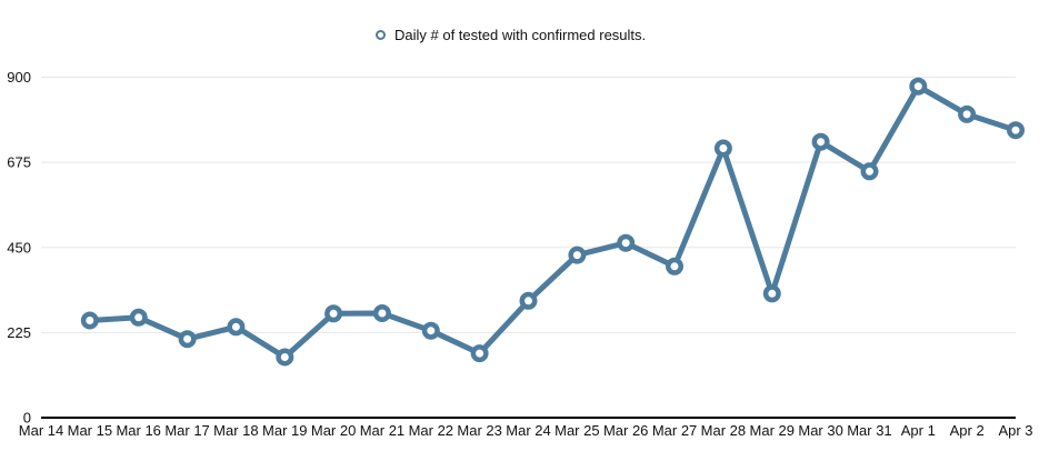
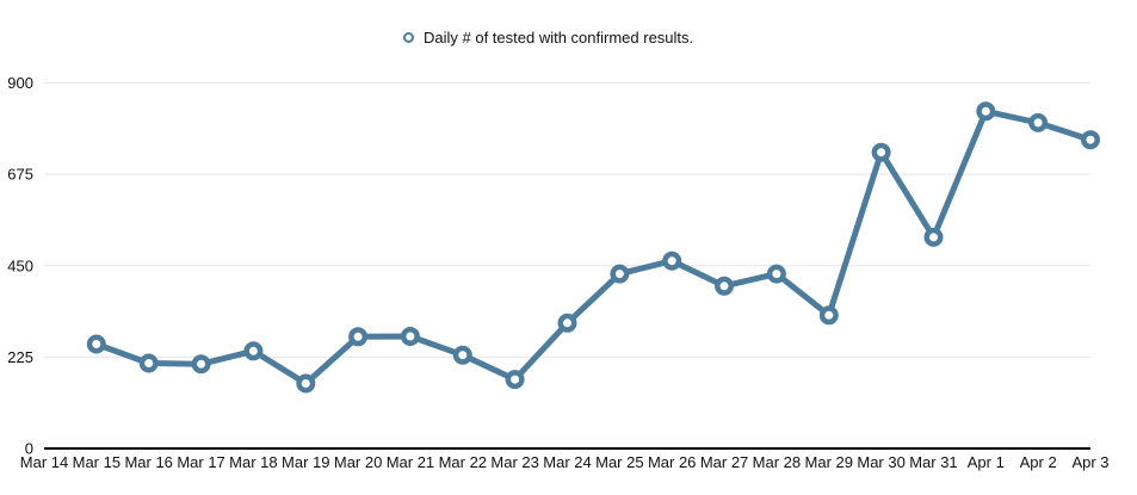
Mar 16: 260 -> 210
Mar 28: 710 -> 430
Mar 31: 650 -> 520
Apr 1: 880 -> 830
